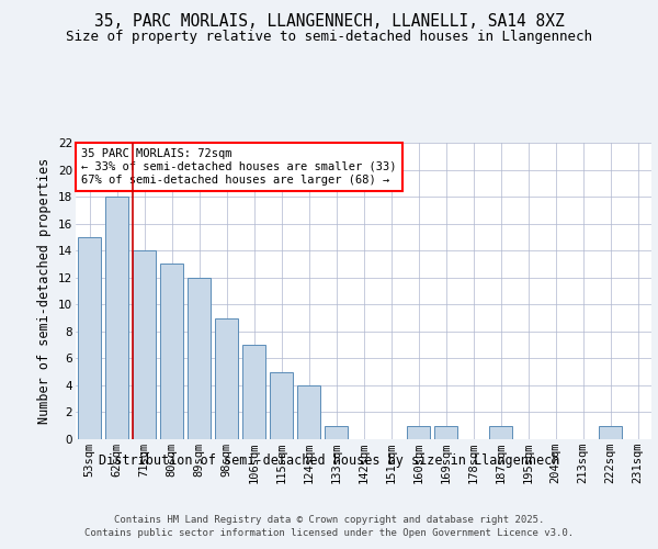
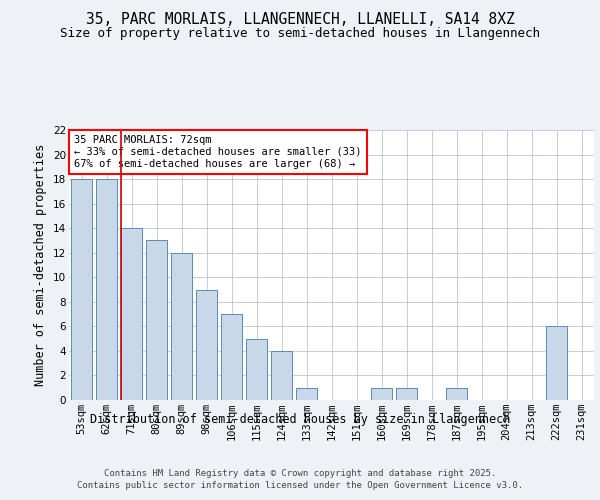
53sqm: 15 -> 18
222sqm: 1 -> 6
